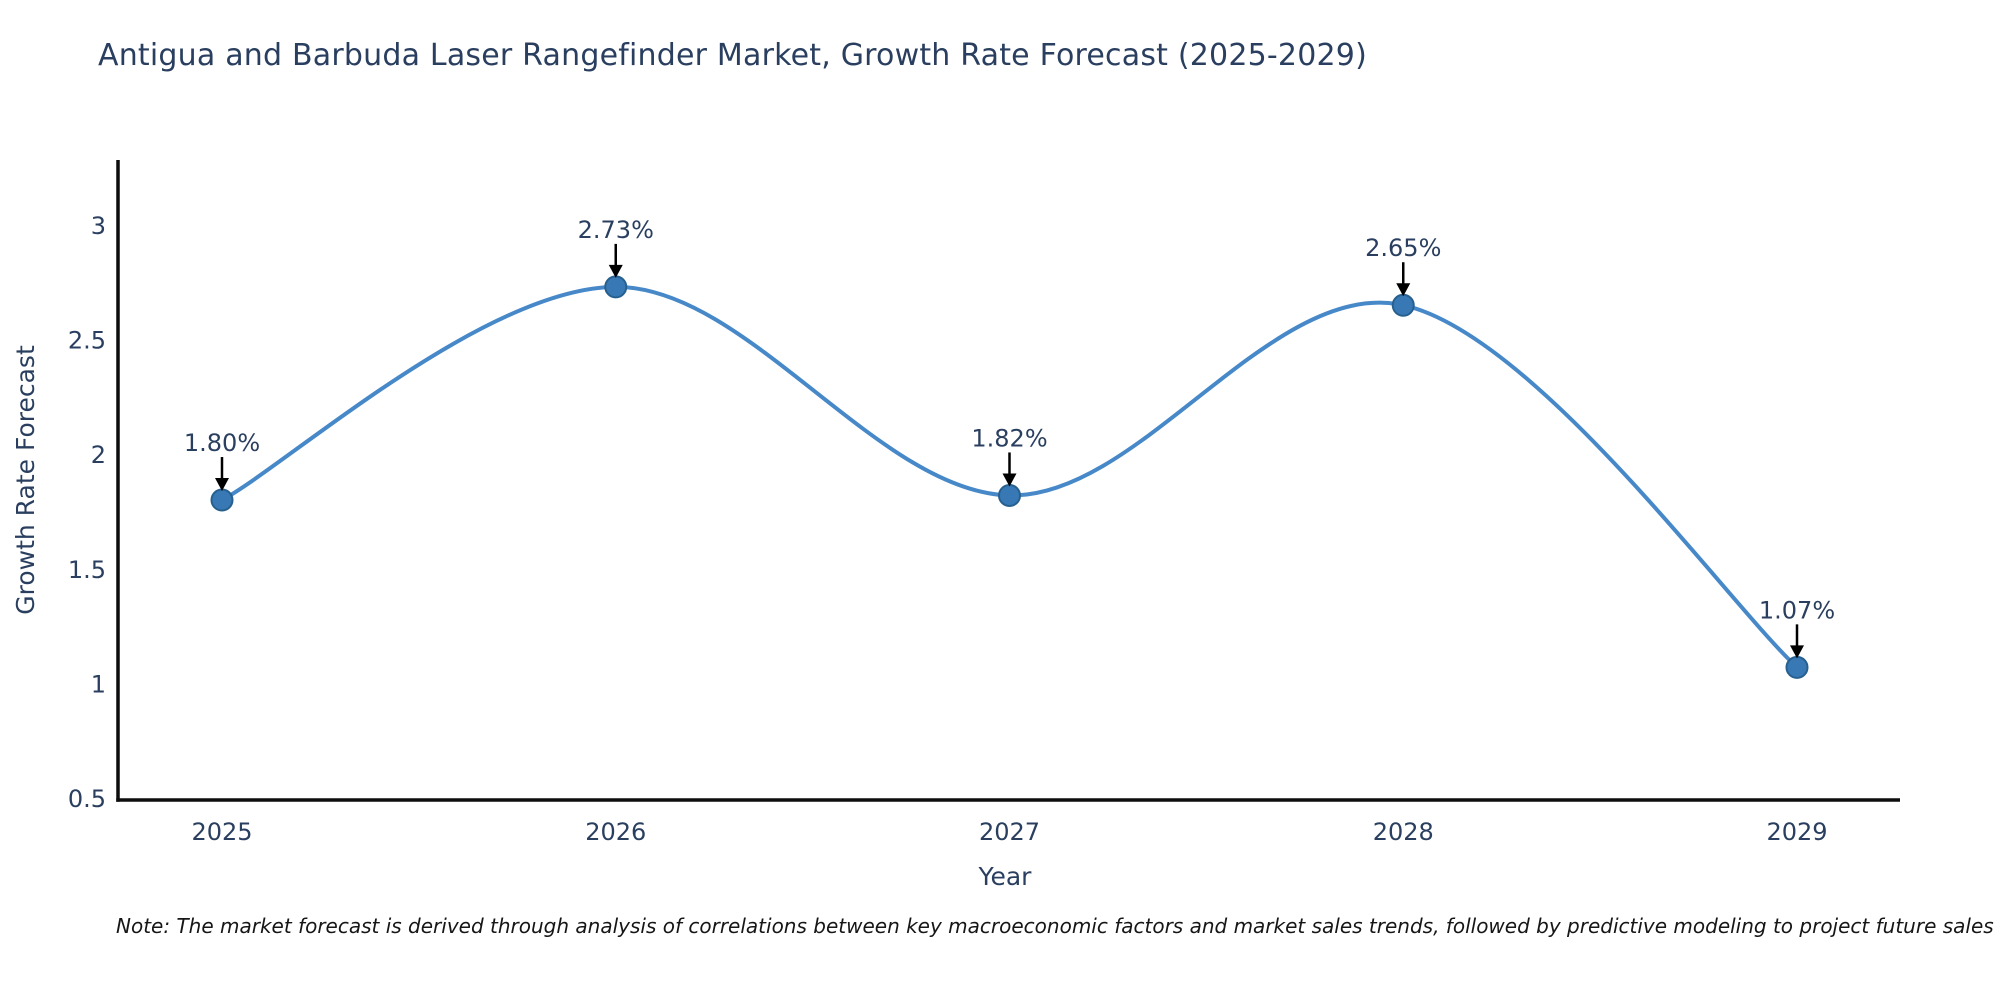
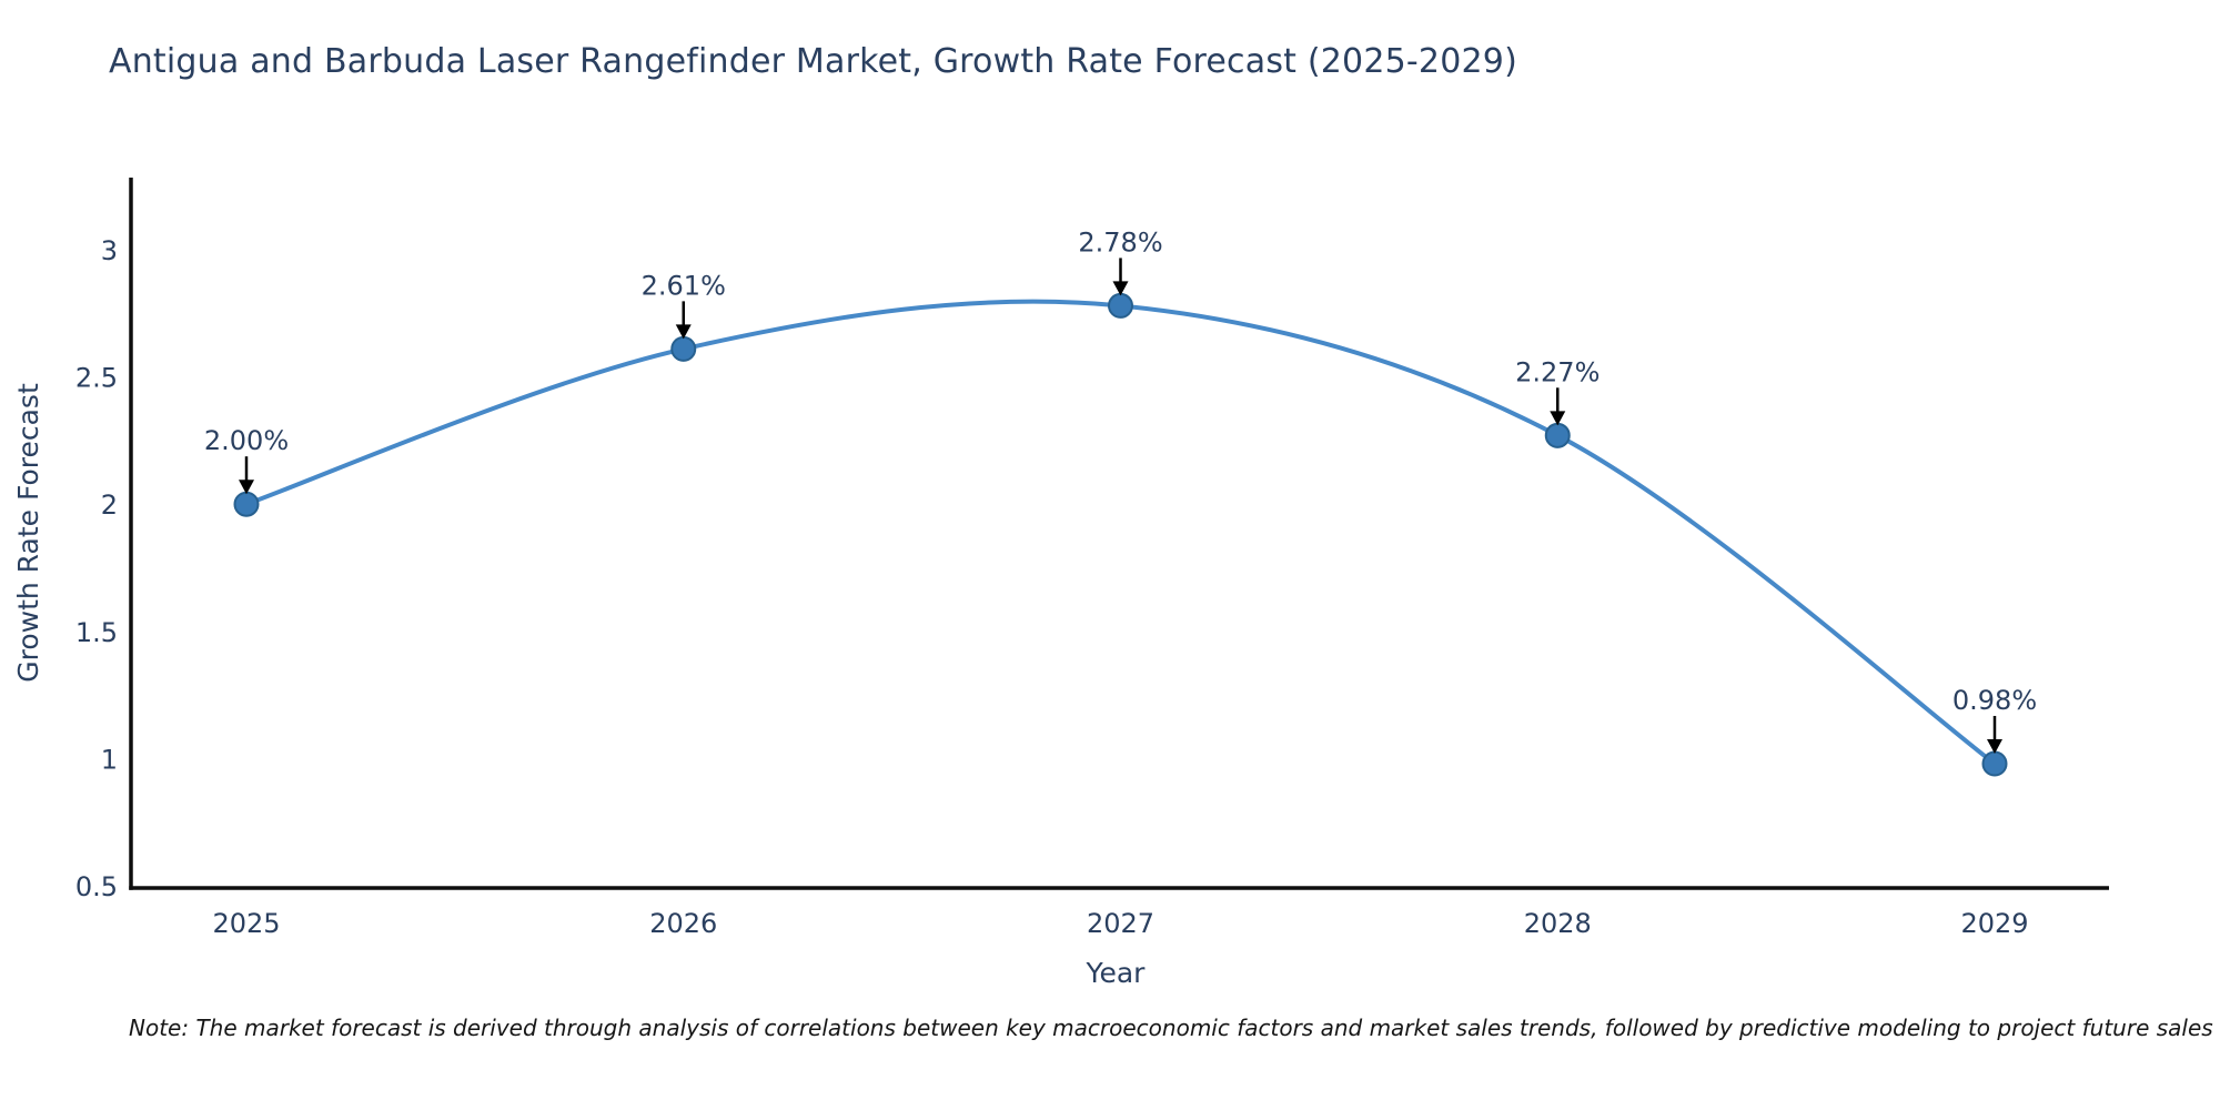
2025: 1.80% -> 2.00%
2026: 2.73% -> 2.61%
2027: 1.82% -> 2.78%
2028: 2.65% -> 2.27%
2029: 1.07% -> 0.98%
